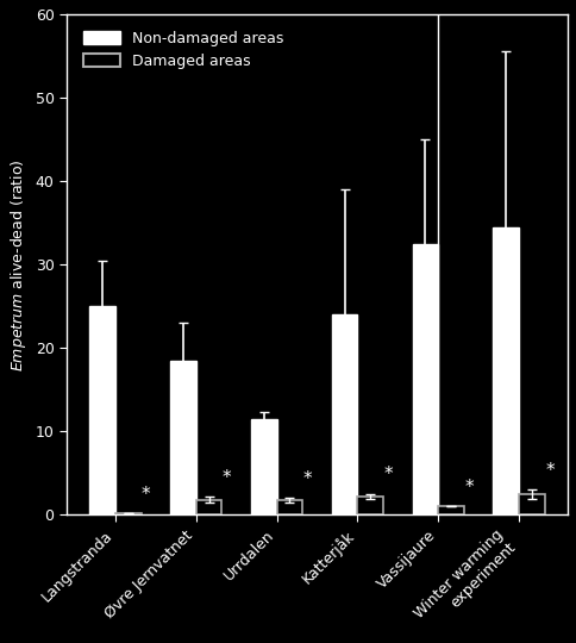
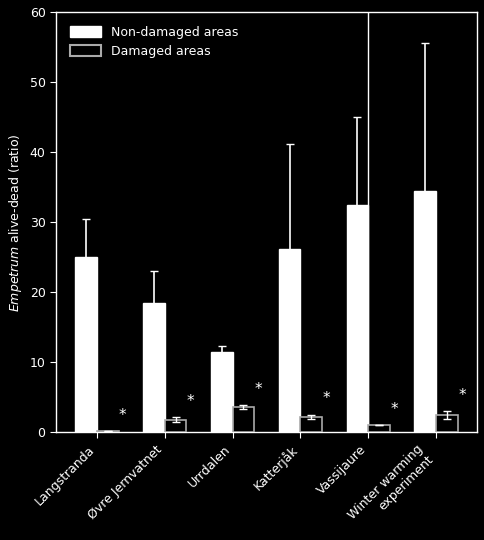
Damaged areas/Urrdalen: 1.8 -> 3.6
Non-damaged areas/Katterjåk: 24.0 -> 26.2
